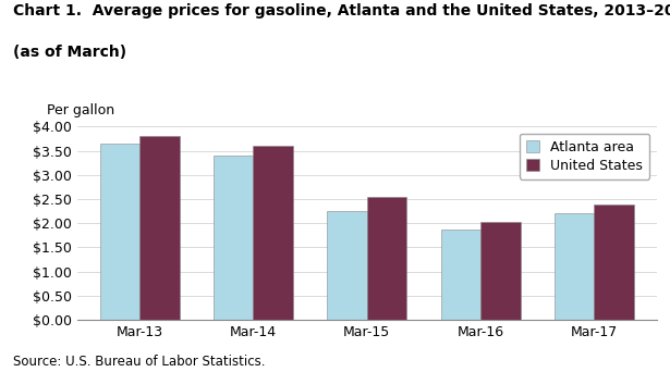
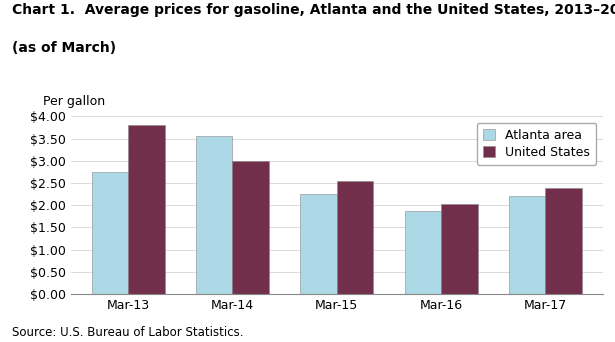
Atlanta area/Mar-13: $3.65 -> $2.75
Atlanta area/Mar-14: $3.40 -> $3.55
United States/Mar-14: $3.60 -> $3.00
